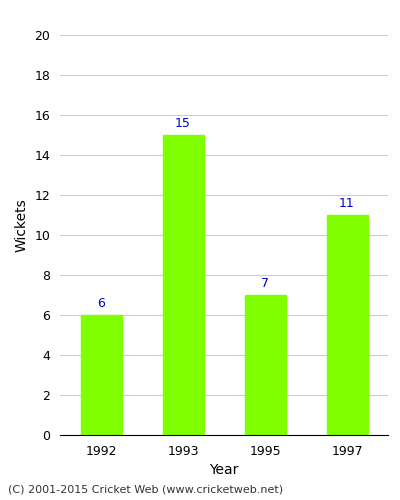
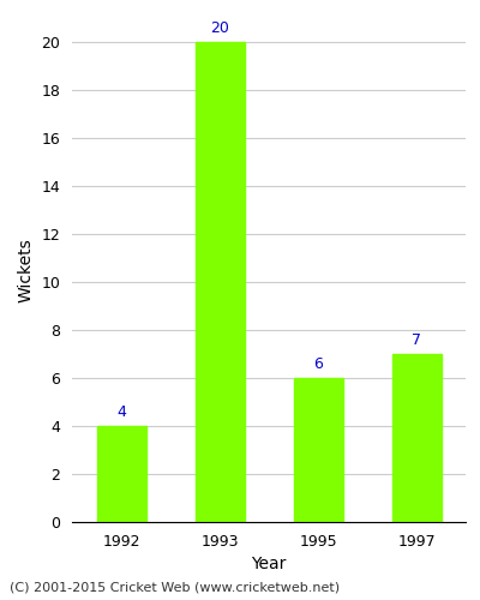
1992: 6 -> 4
1993: 15 -> 20
1995: 7 -> 6
1997: 11 -> 7
